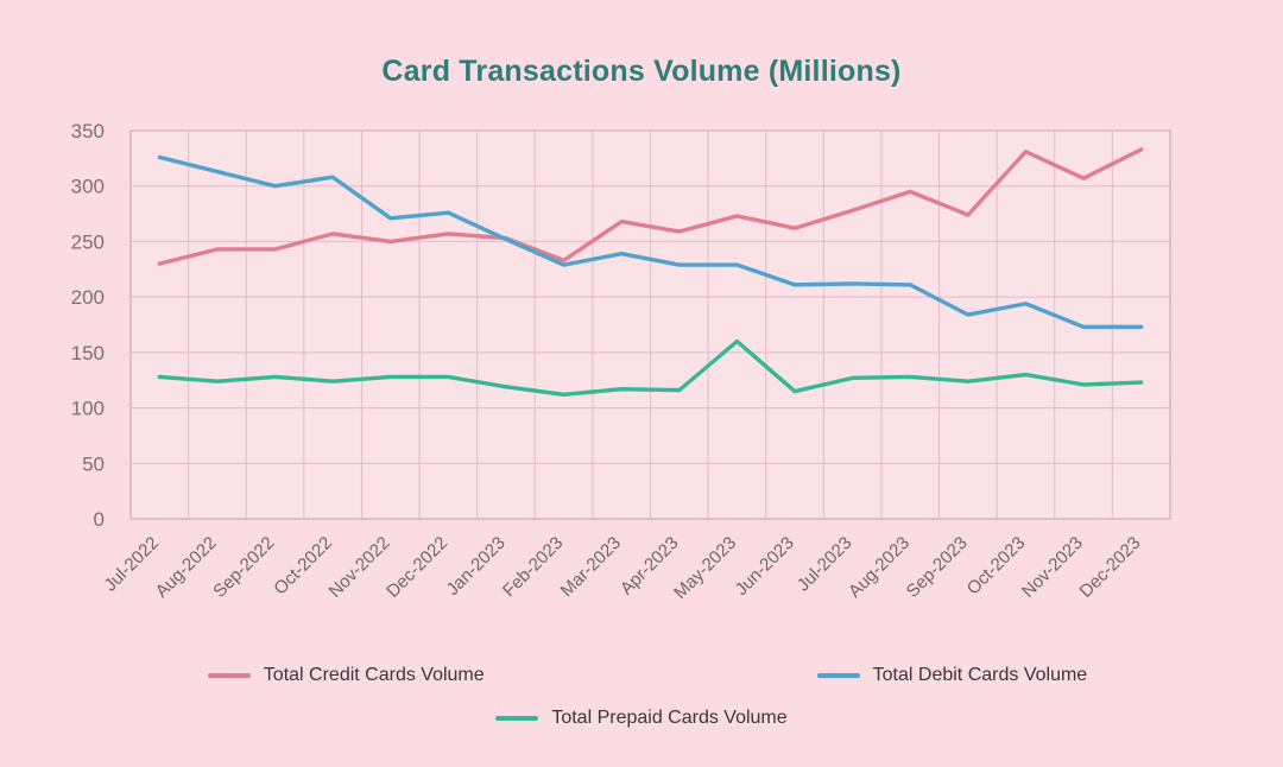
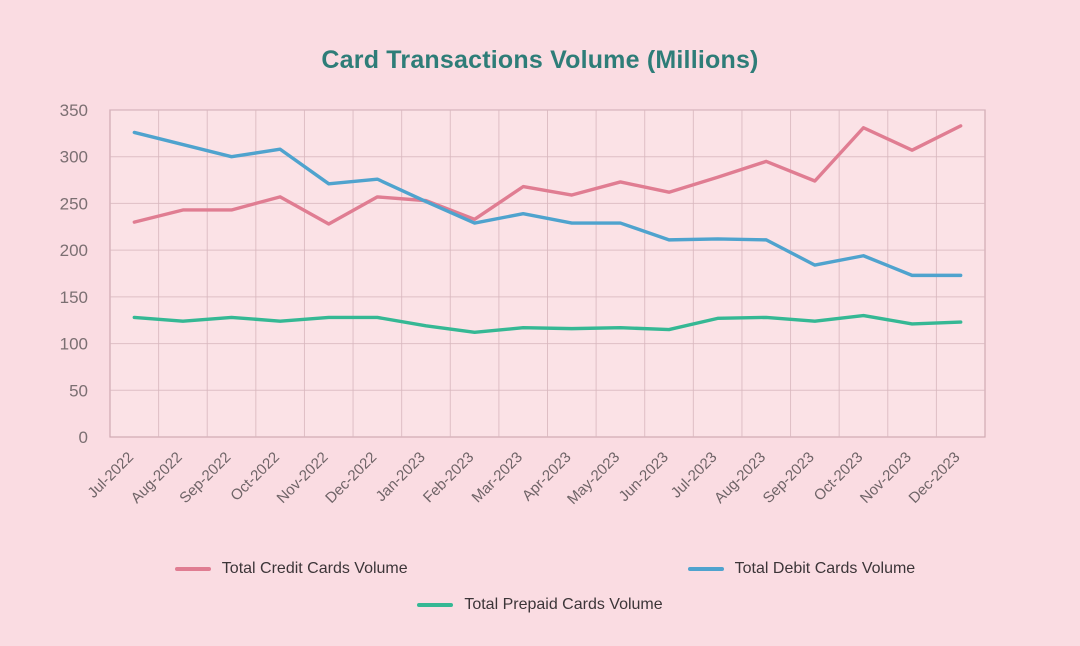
Total Credit Cards Volume/Nov-2022: 250 -> 230
Total Prepaid Cards Volume/May-2023: 160 -> 120
